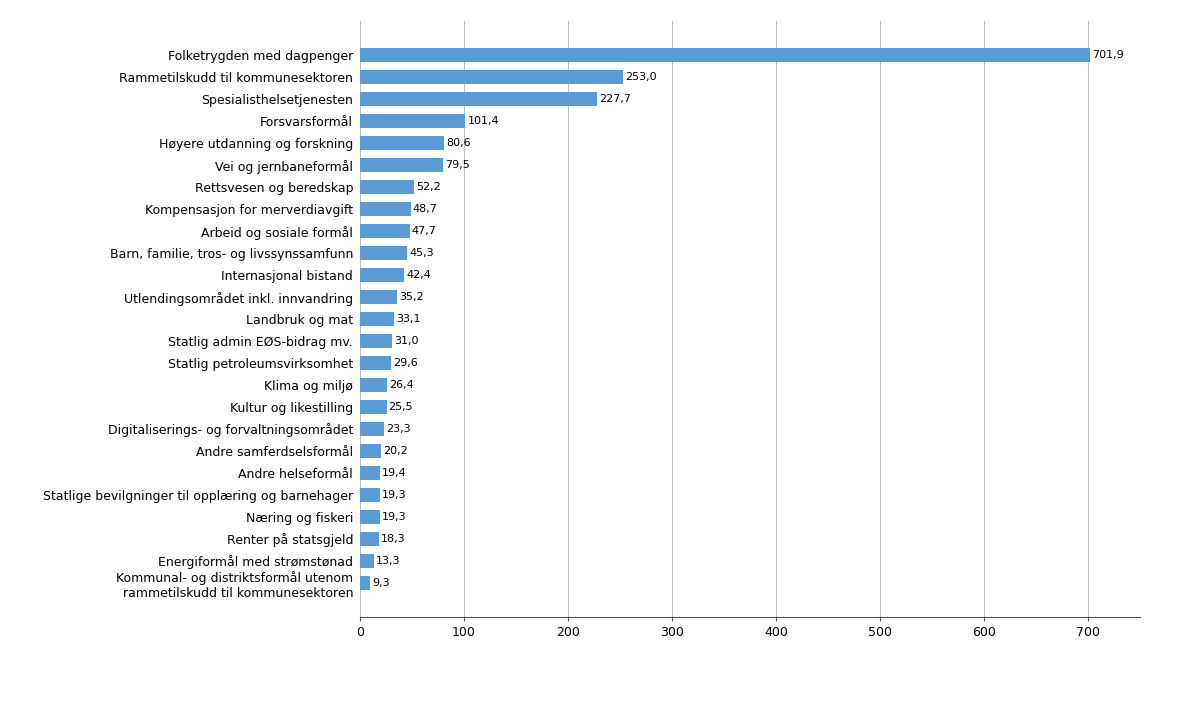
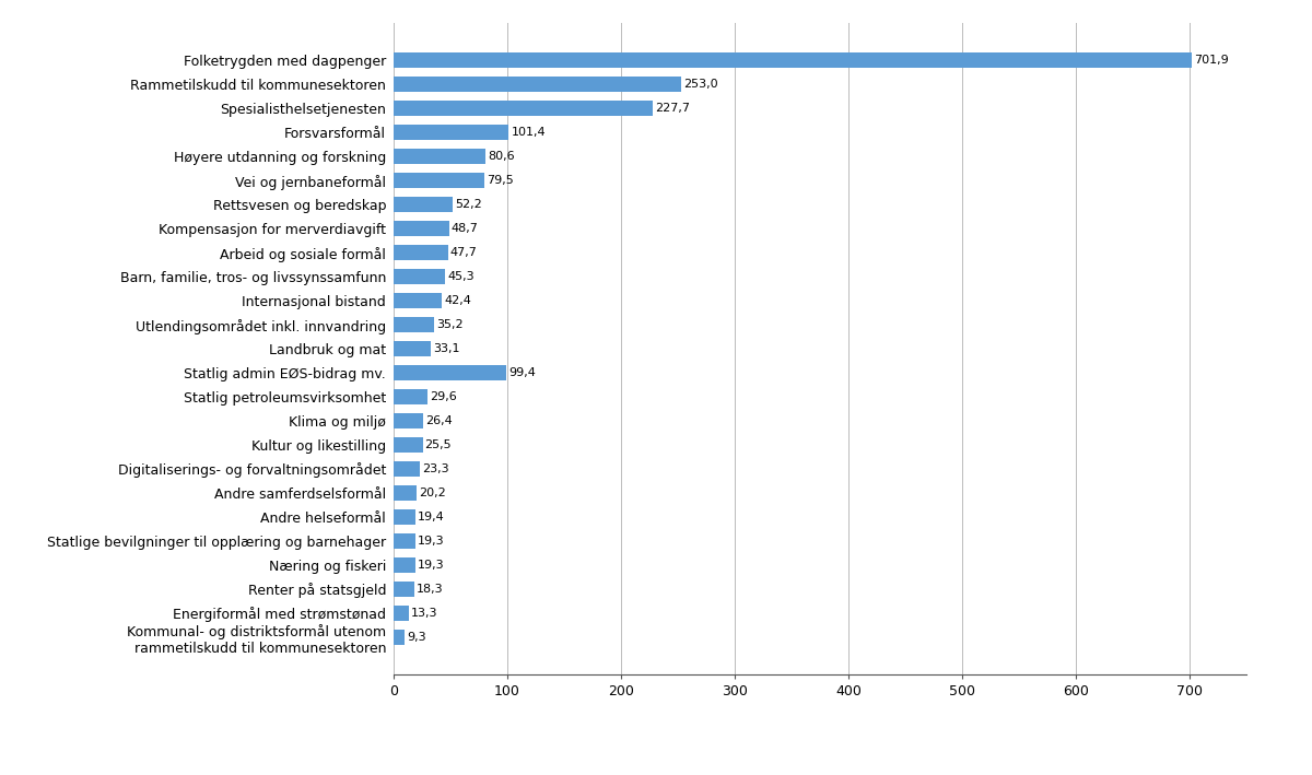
Statlig admin EØS-bidrag mv.: 31,0 -> 99,4
